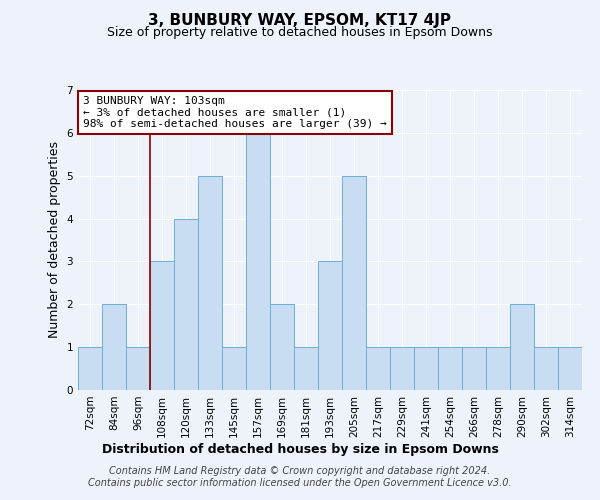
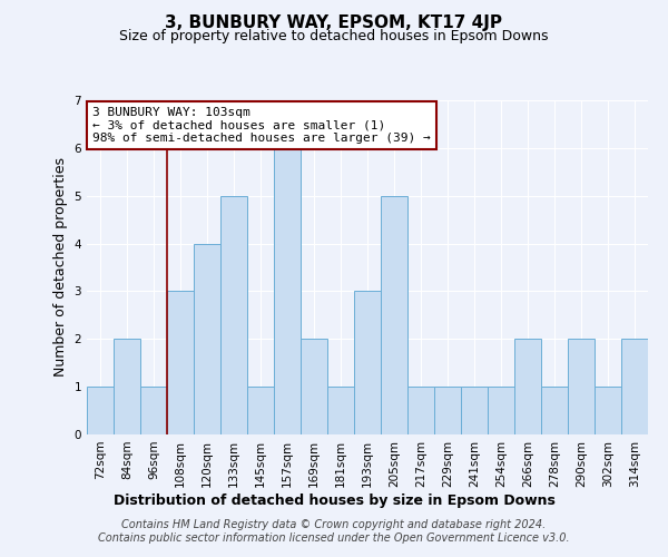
266sqm: 1 -> 2
314sqm: 1 -> 2
